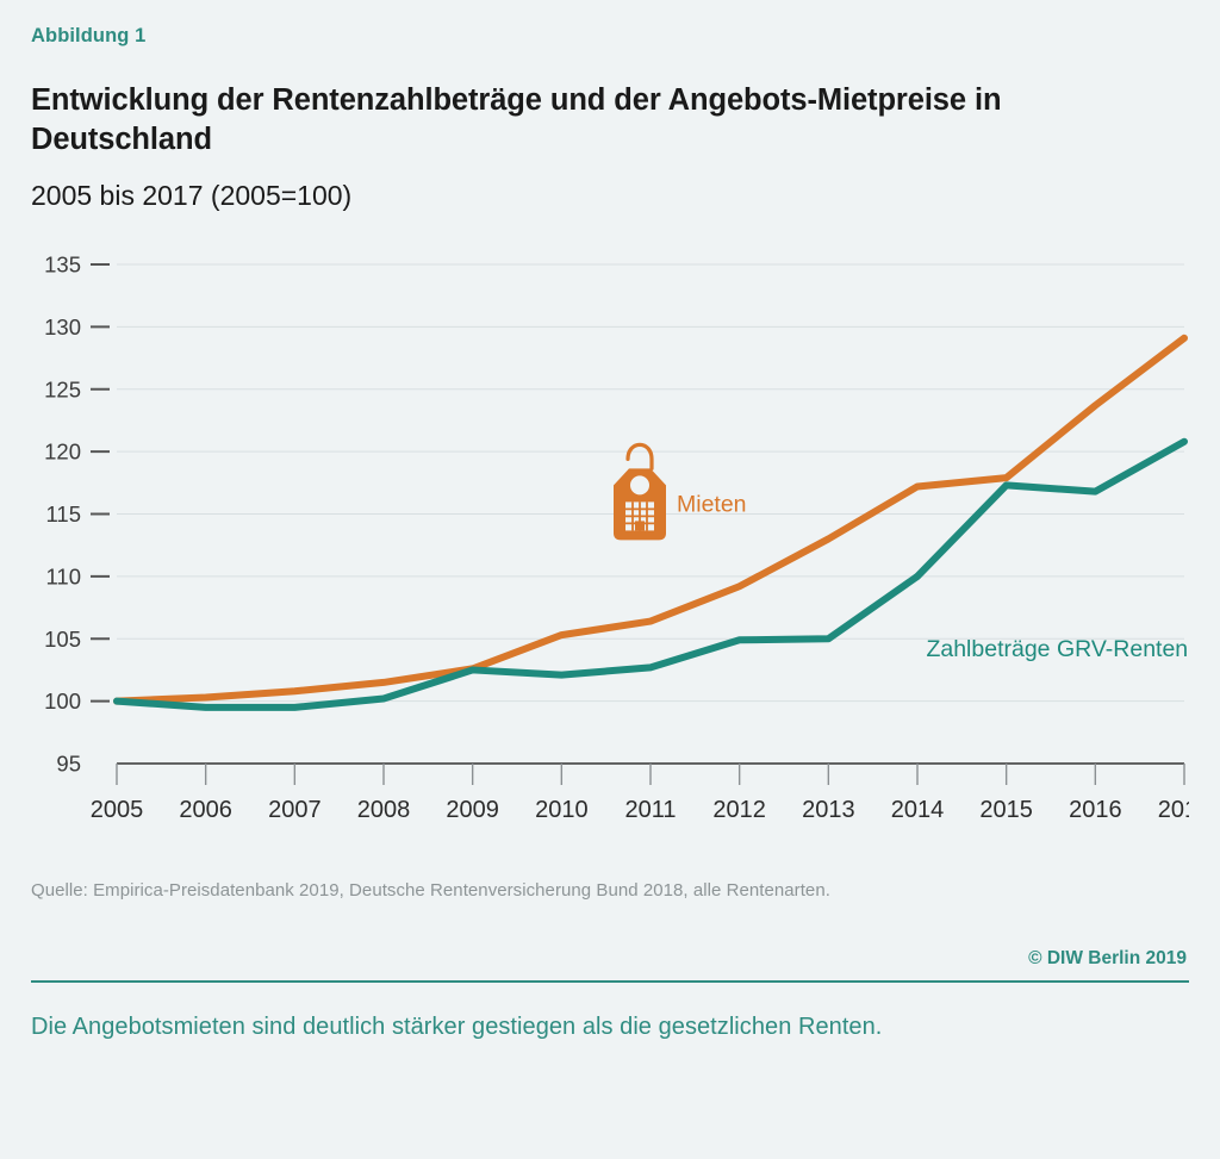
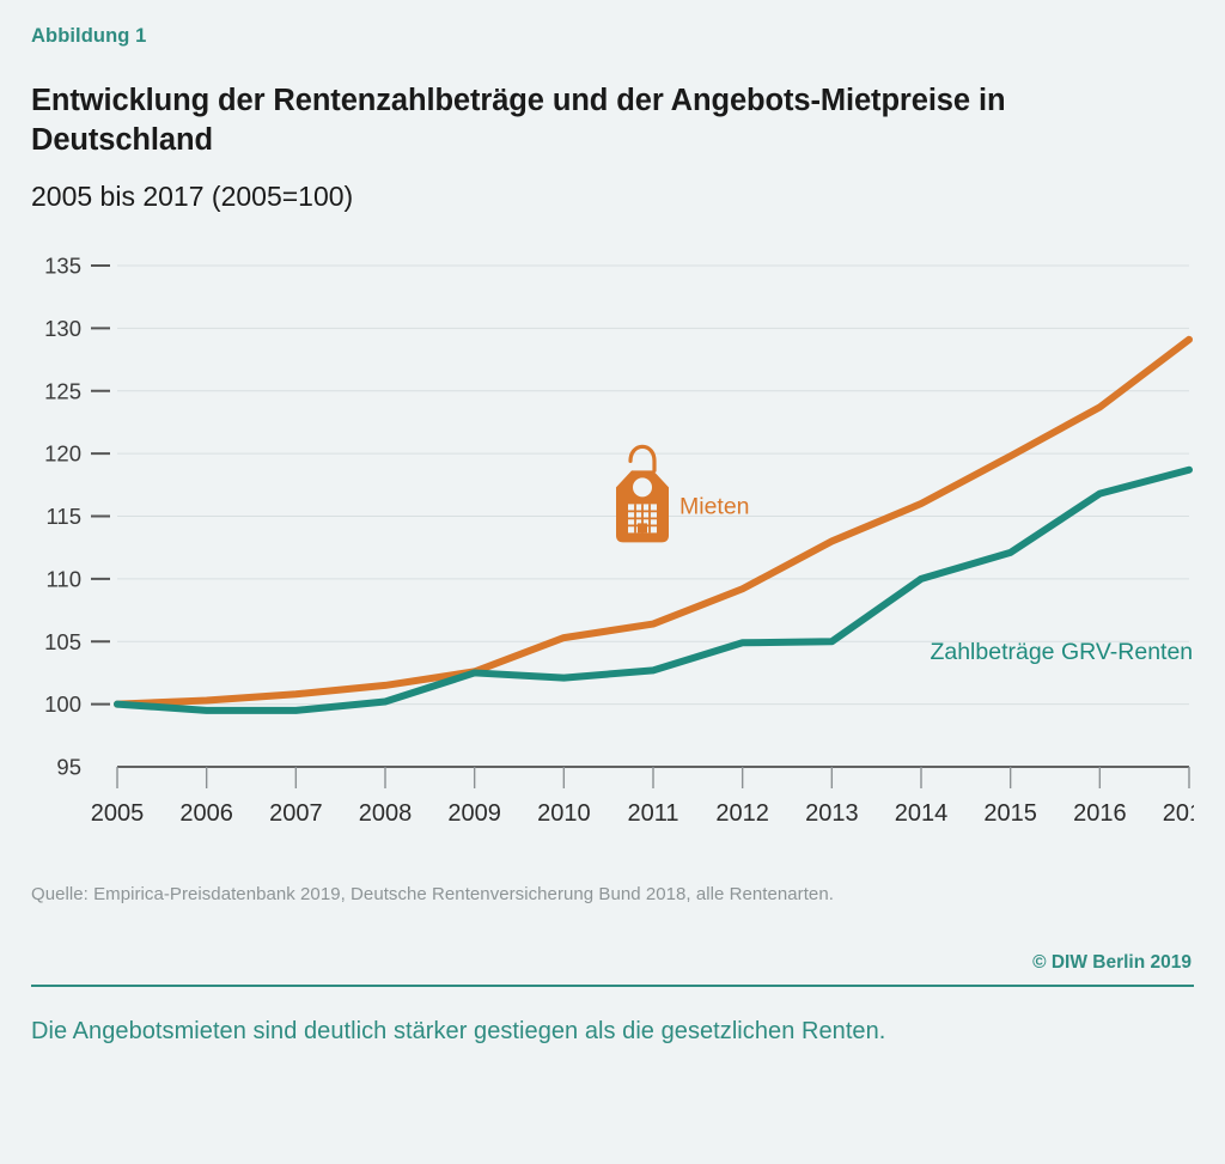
Mieten/2014: 117.2 -> 116.0
Mieten/2015: 117.9 -> 119.8
Zahlbeträge GRV-Renten/2015: 117.3 -> 112.1
Zahlbeträge GRV-Renten/2017: 120.8 -> 118.7
